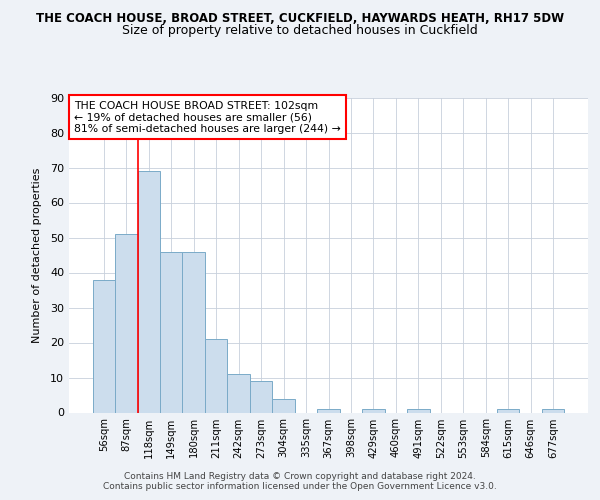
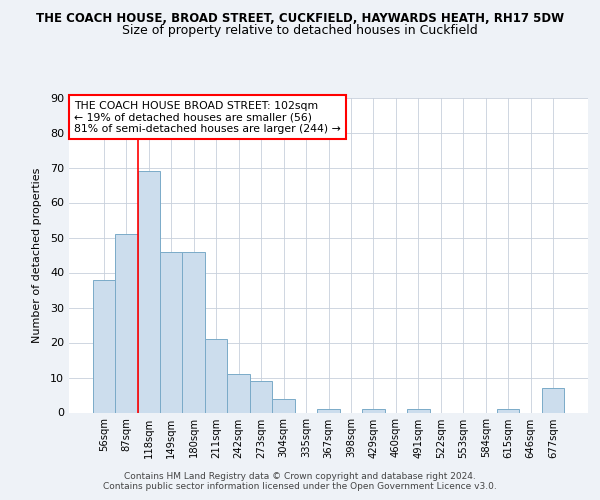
677sqm: 1 -> 7
